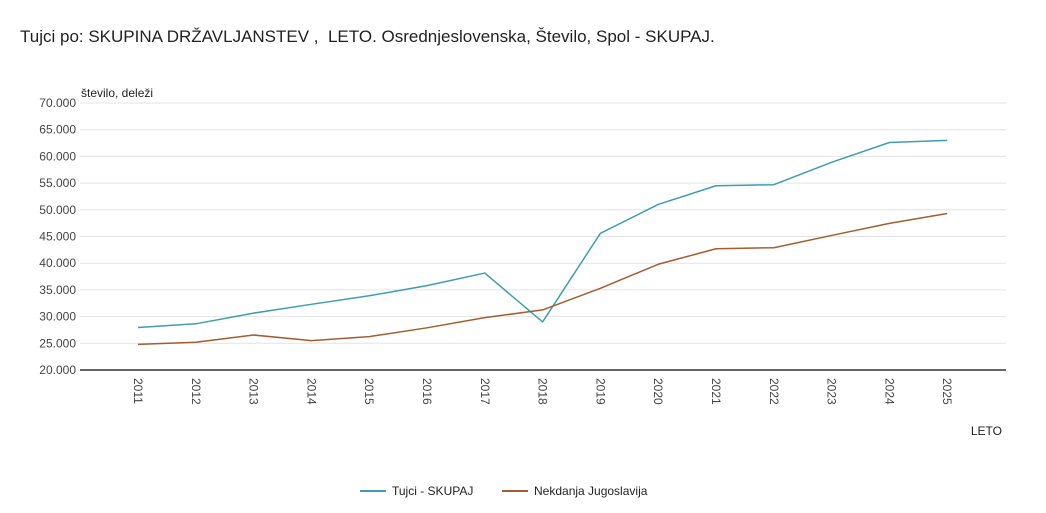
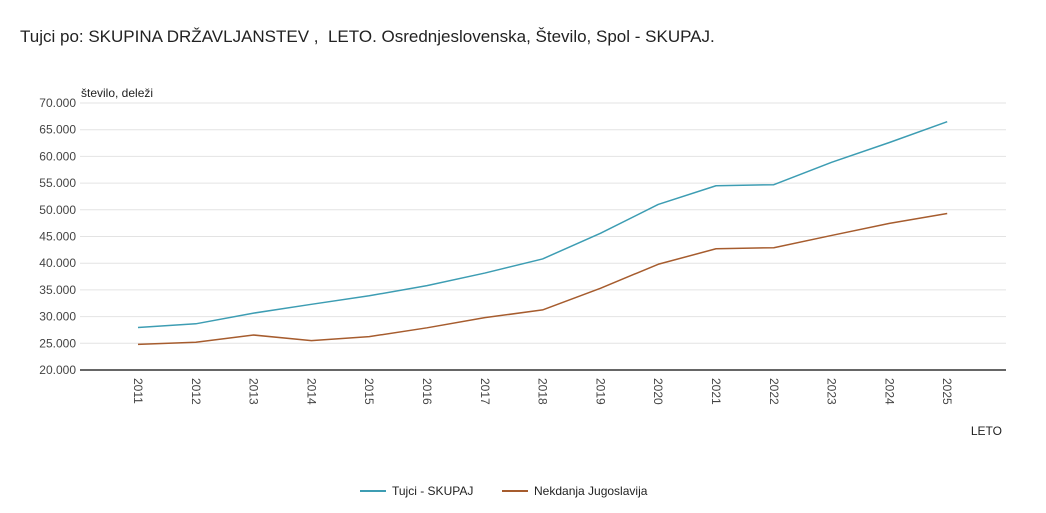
Tujci - SKUPAJ/2018: 29000 -> 41000
Tujci - SKUPAJ/2025: 63000 -> 66000
